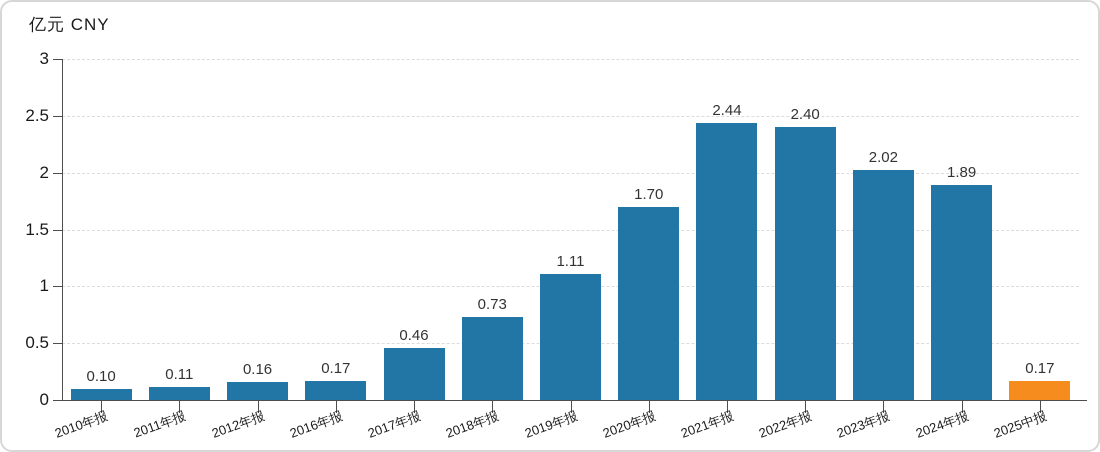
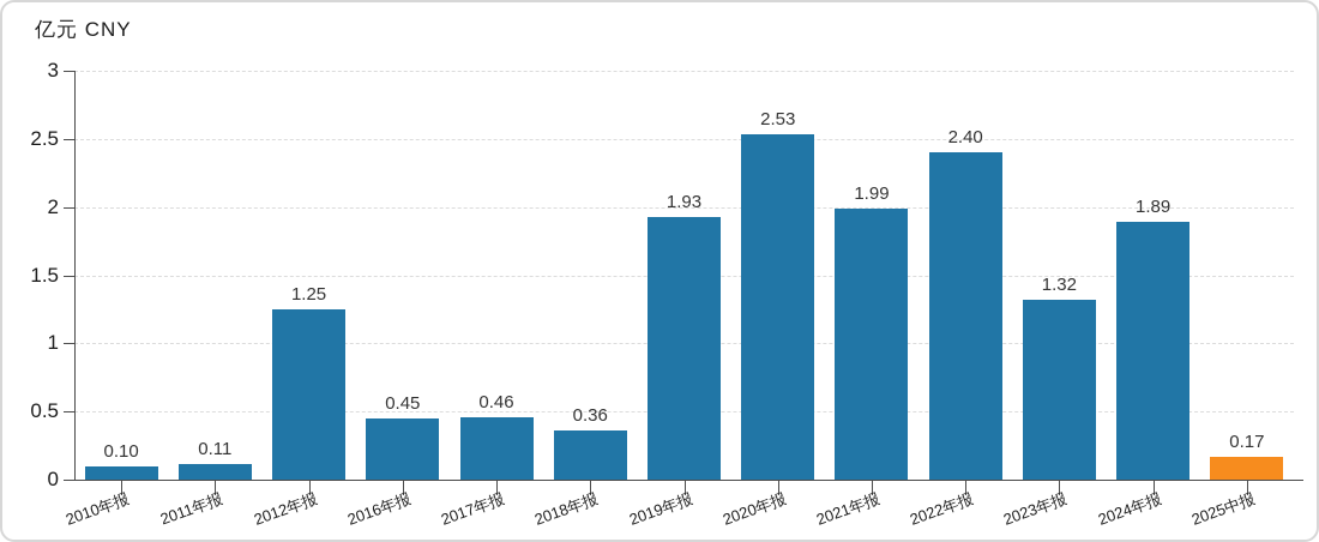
2012年报: 0.16 -> 1.25
2016年报: 0.17 -> 0.45
2018年报: 0.73 -> 0.36
2019年报: 1.11 -> 1.93
2020年报: 1.70 -> 2.53
2021年报: 2.44 -> 1.99
2023年报: 2.02 -> 1.32
